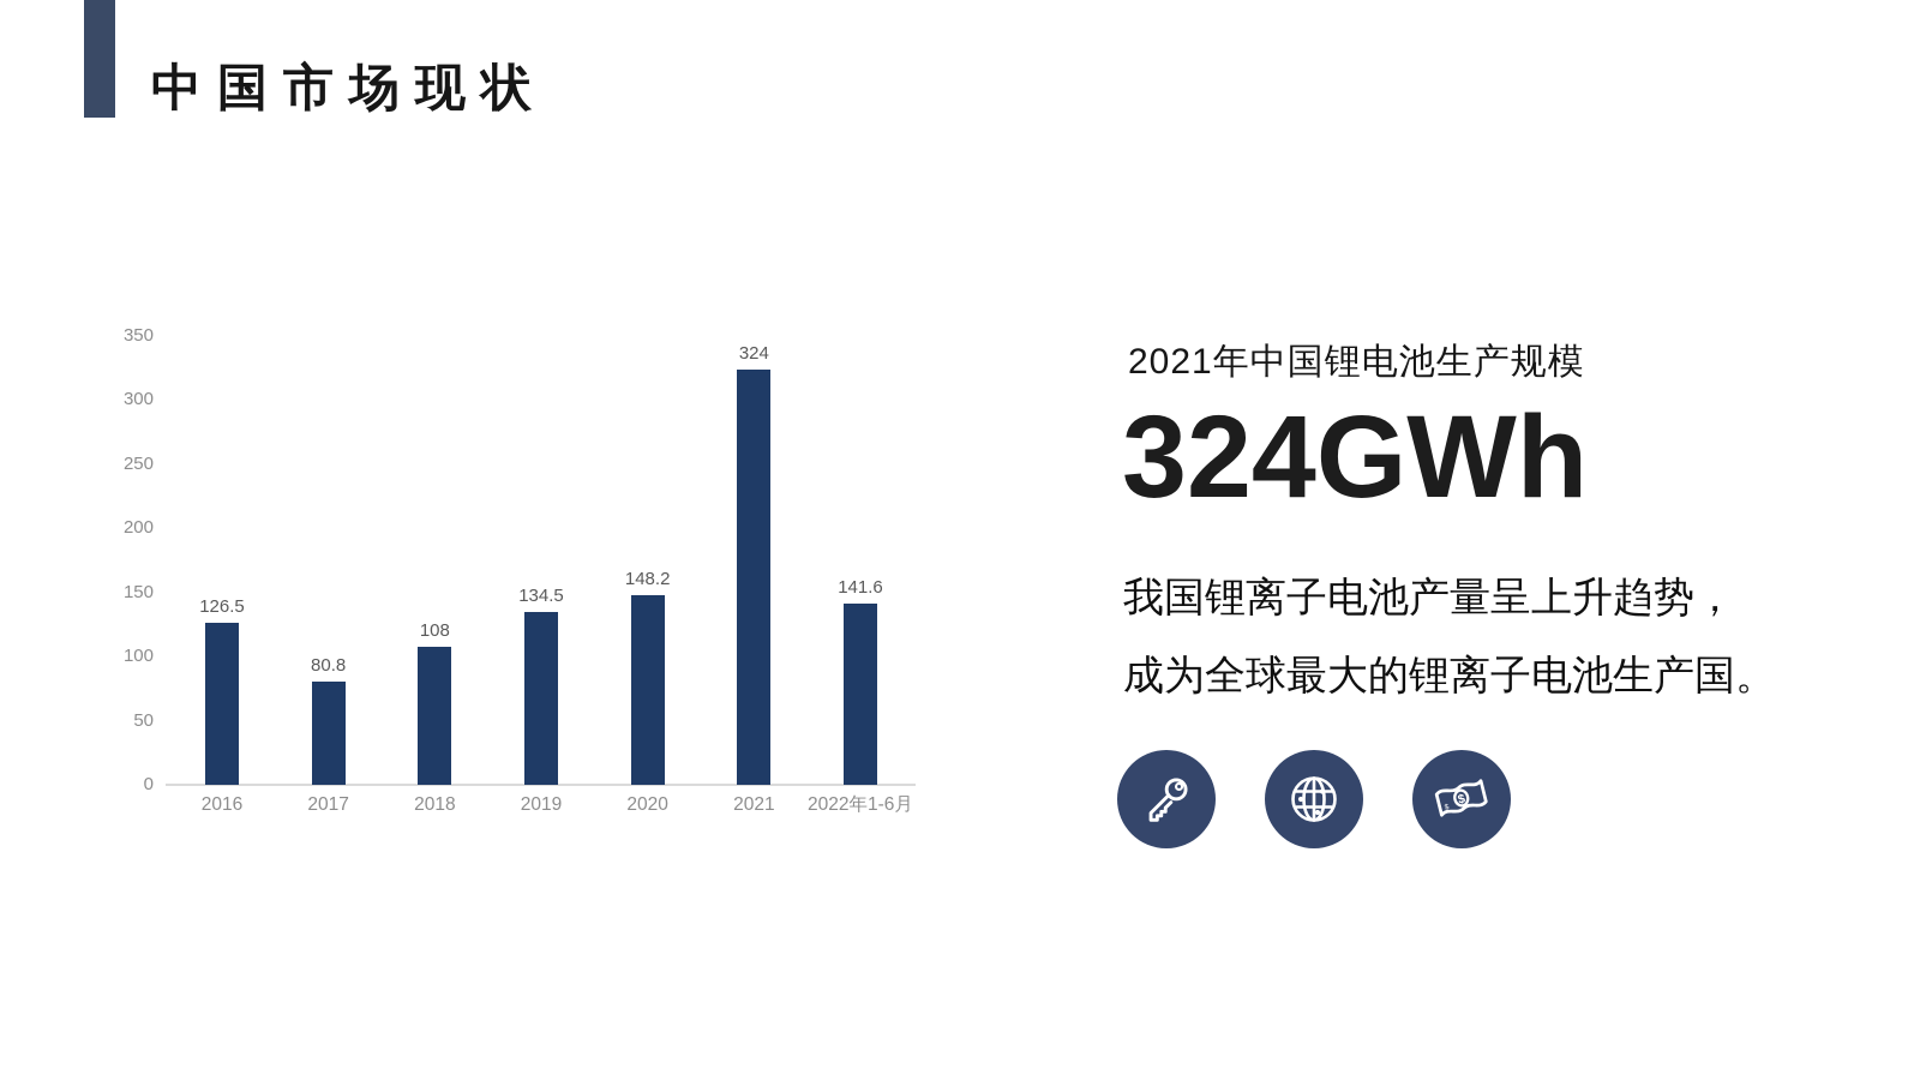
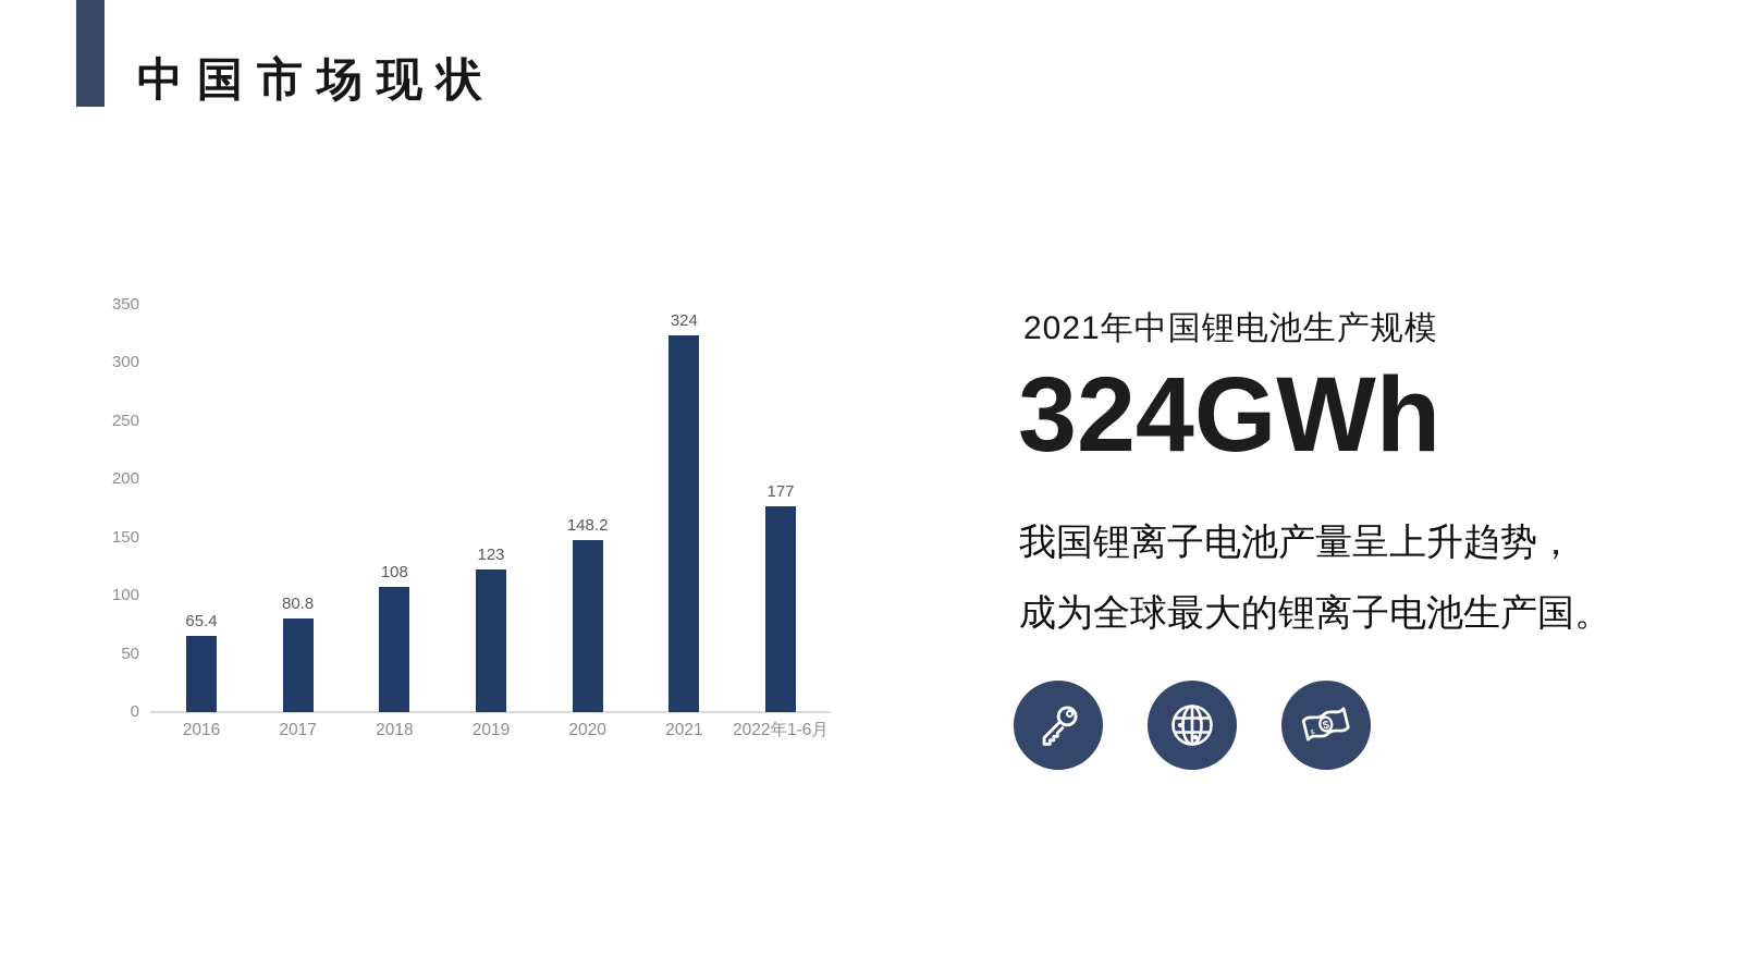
2016: 126.5 -> 65.4
2019: 134.5 -> 123
2022年1-6月: 141.6 -> 177
